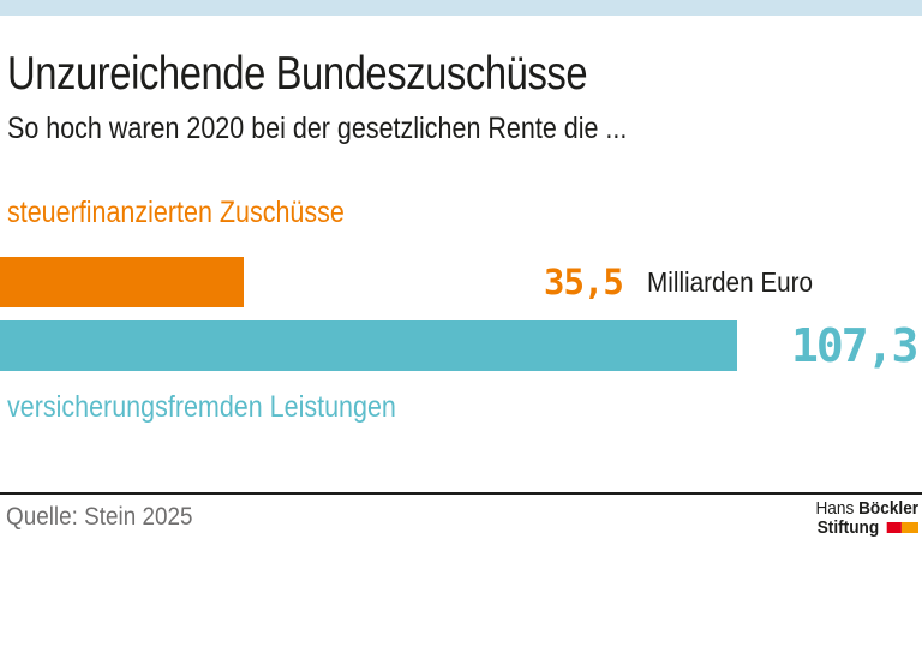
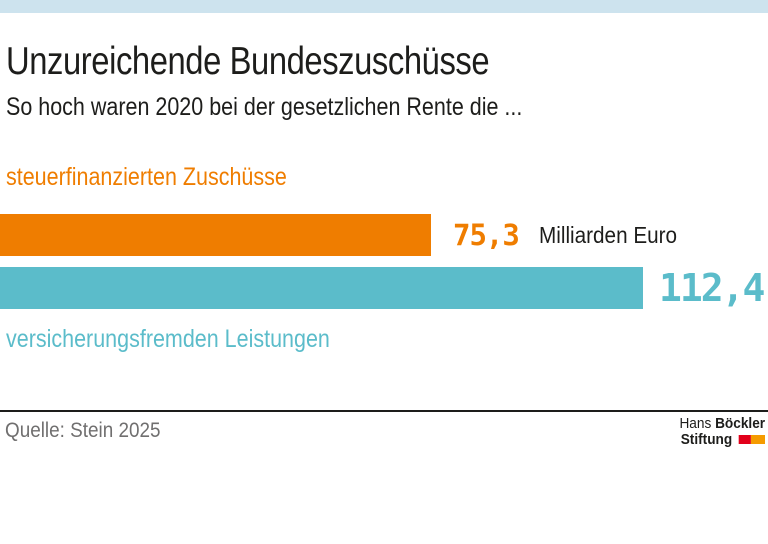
steuerfinanzierten Zuschüsse: 35,5 -> 75,3
versicherungsfremden Leistungen: 107,3 -> 112,4
